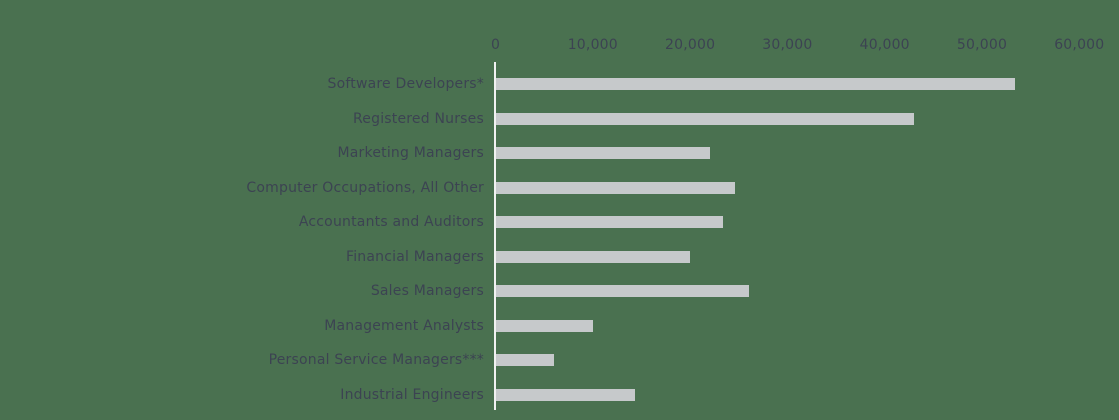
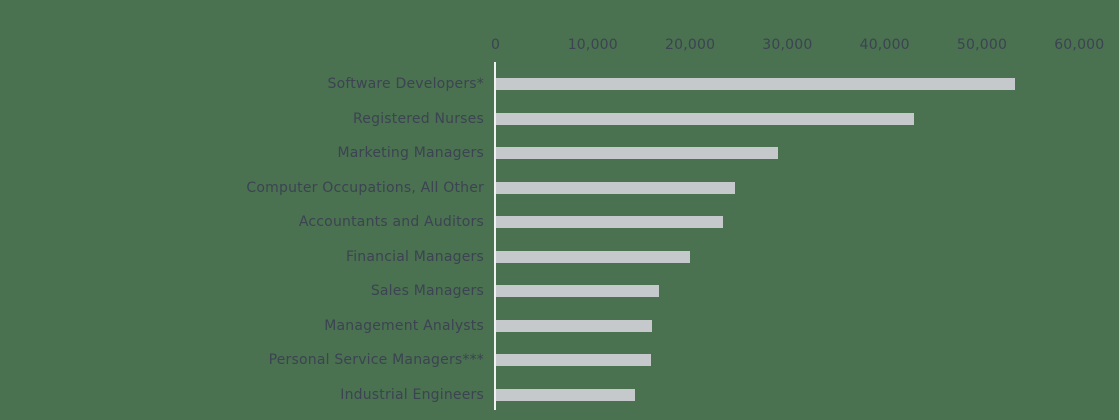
Marketing Managers: 22000 -> 29000
Sales Managers: 26000 -> 17000
Management Analysts: 10000 -> 16000
Personal Service Managers***: 6000 -> 16000
